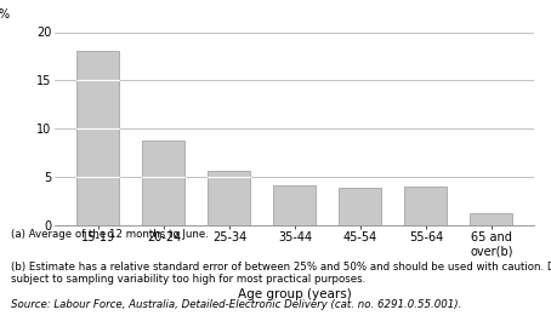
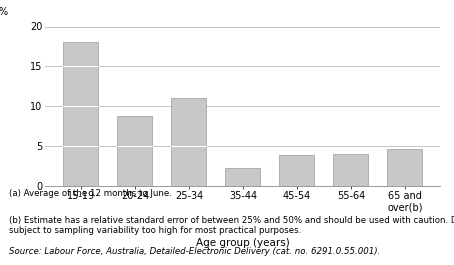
25-34: 5.6 -> 11.0
35-44: 4.1 -> 2.2
65 and over(b): 1.2 -> 4.6
